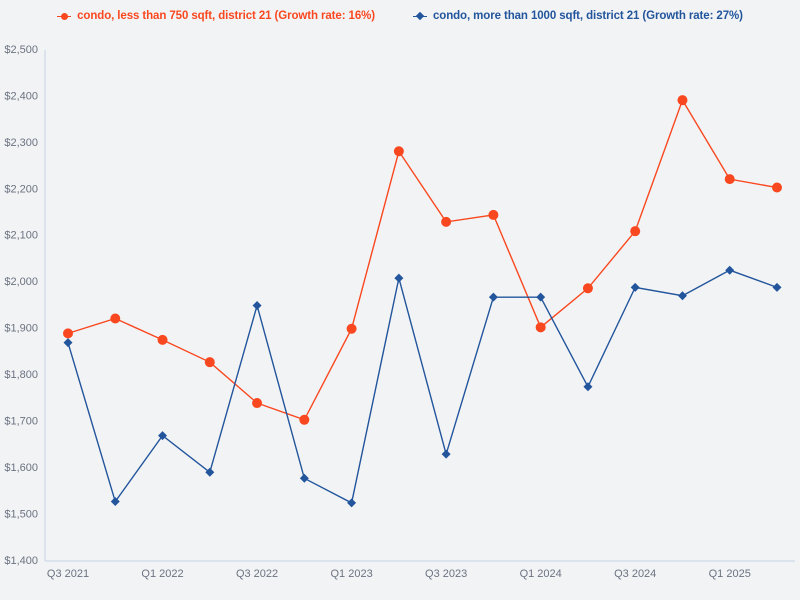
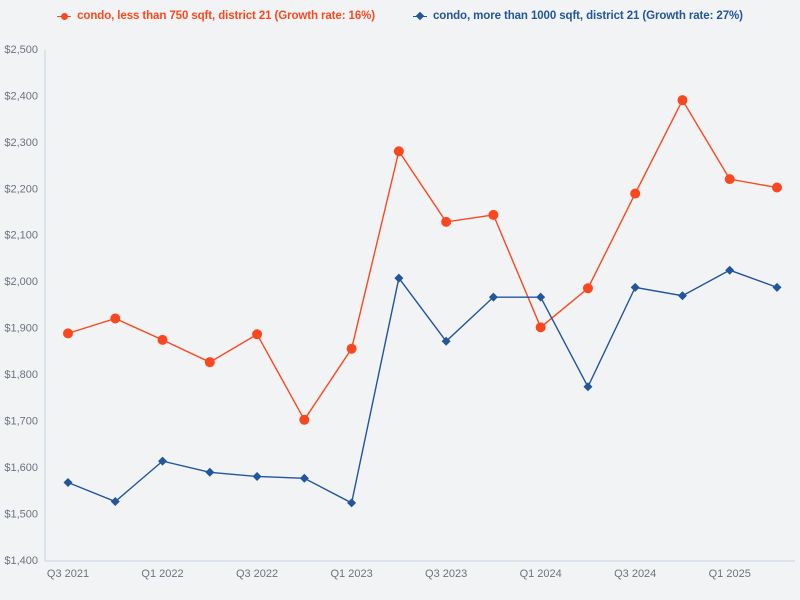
condo, more than 1000 sqft, district 21 (Growth rate: 27%)/Q3 2021: $1870 -> $1570
condo, more than 1000 sqft, district 21 (Growth rate: 27%)/Q1 2022: $1670 -> $1620
condo, less than 750 sqft, district 21 (Growth rate: 16%)/Q3 2022: $1740 -> $1890
condo, more than 1000 sqft, district 21 (Growth rate: 27%)/Q3 2022: $1950 -> $1580
condo, less than 750 sqft, district 21 (Growth rate: 16%)/Q1 2023: $1900 -> $1860
condo, more than 1000 sqft, district 21 (Growth rate: 27%)/Q3 2023: $1630 -> $1870
condo, less than 750 sqft, district 21 (Growth rate: 16%)/Q3 2024: $2110 -> $2190
